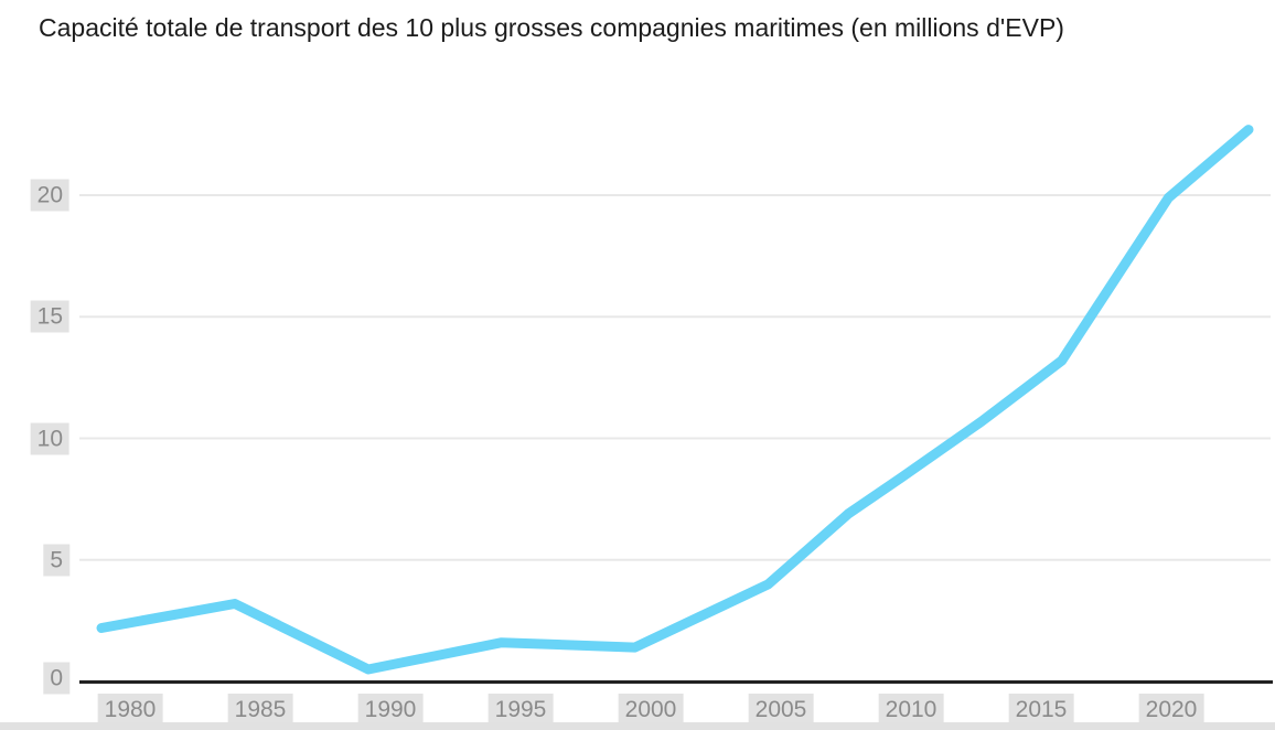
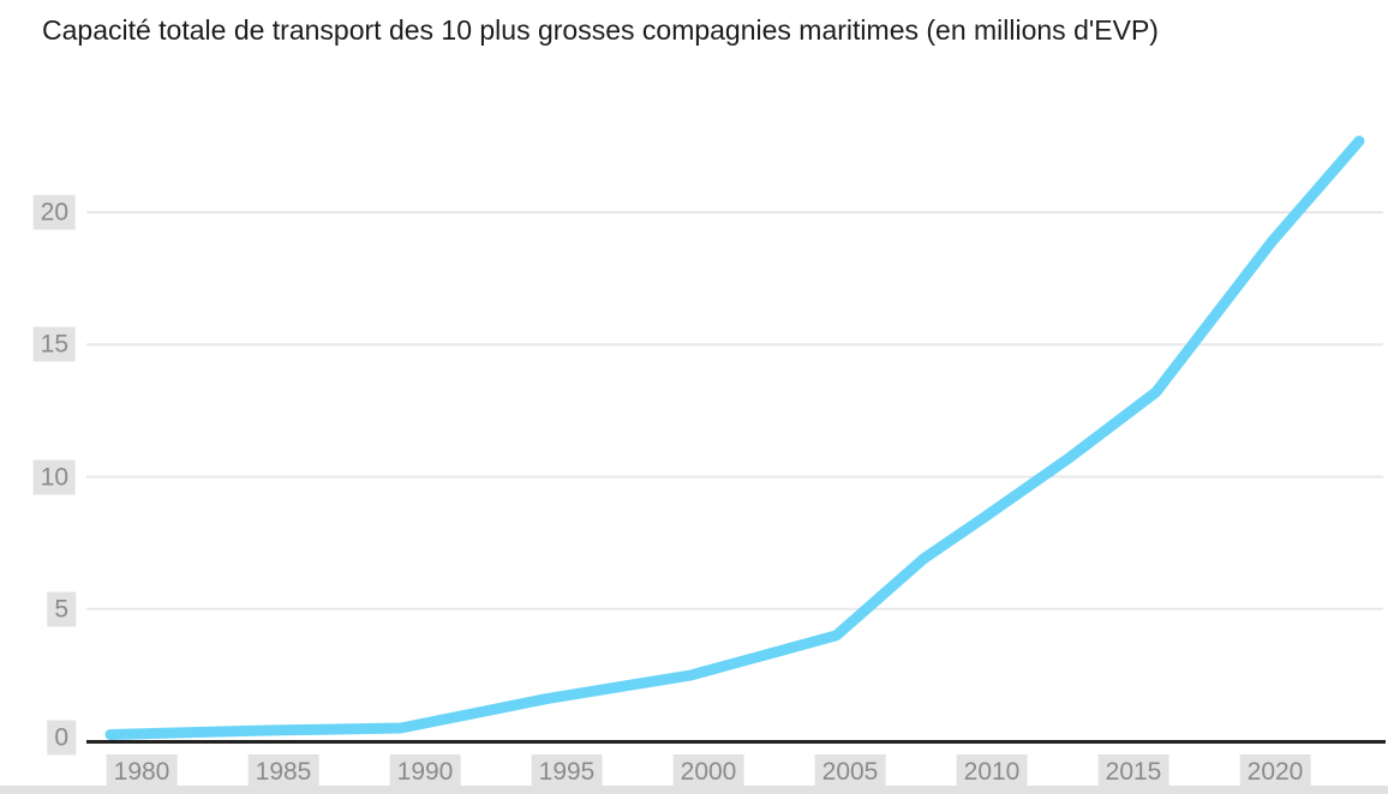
1980: 2.2 -> 0.2
1985: 3.2 -> 0.4
2000: 1.4 -> 2.5
2020: 19.9 -> 18.9
